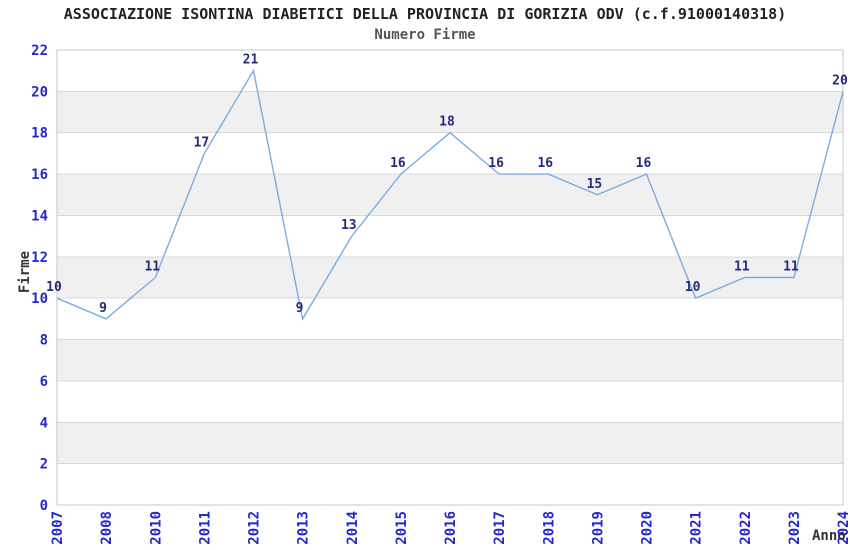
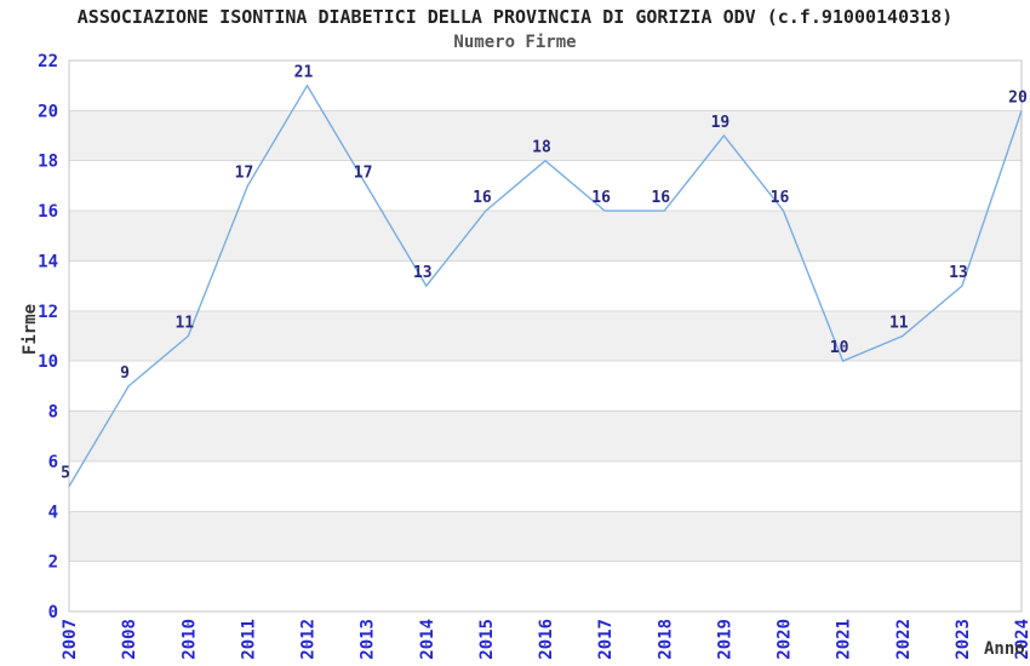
2007: 10 -> 5
2013: 9 -> 17
2019: 15 -> 19
2023: 11 -> 13
